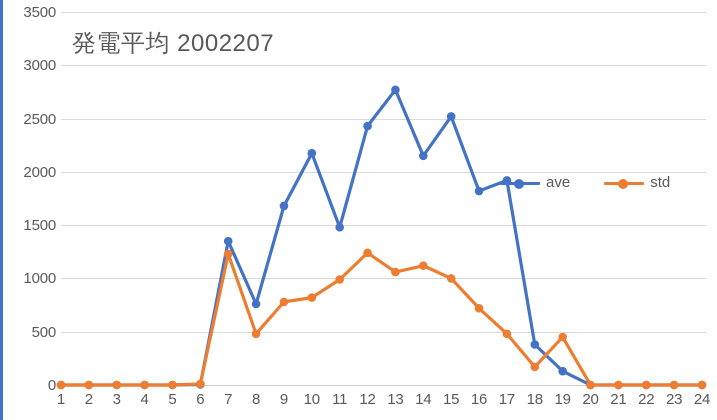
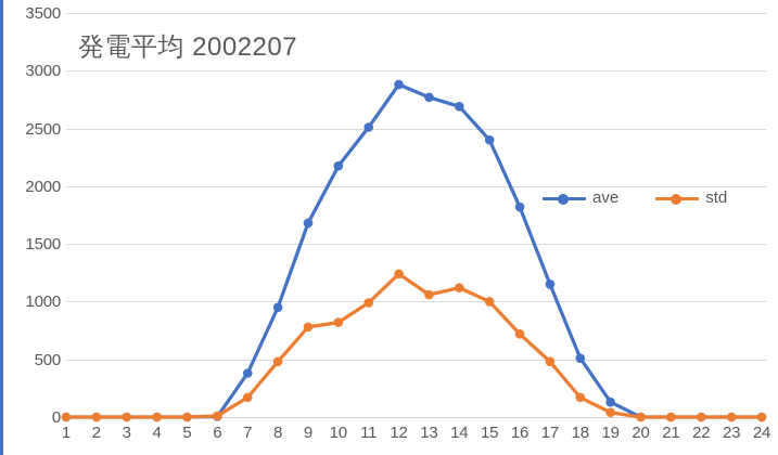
ave/7: 1350 -> 380
std/7: 1230 -> 170
ave/8: 760 -> 950
ave/11: 1480 -> 2510
ave/12: 2430 -> 2880
ave/14: 2150 -> 2690
ave/15: 2520 -> 2400
ave/17: 1920 -> 1150
ave/18: 380 -> 510
std/19: 450 -> 40
